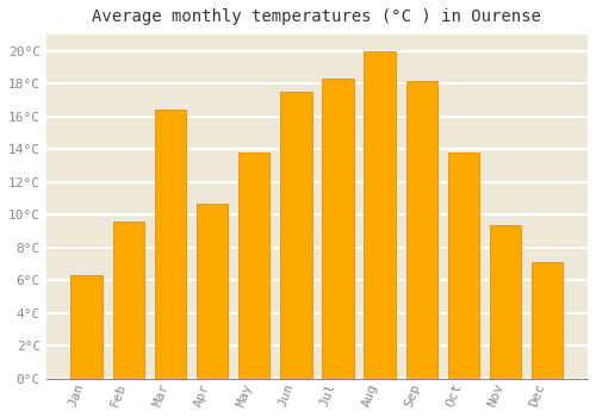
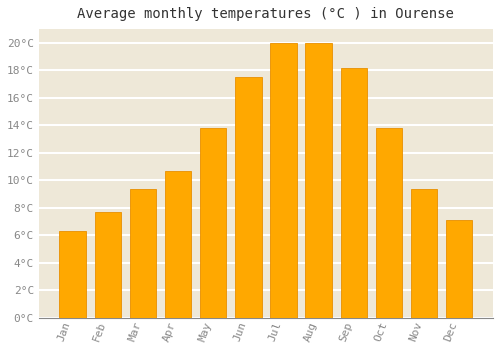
Feb: 9.6°C -> 7.7°C
Mar: 16.4°C -> 9.4°C
Jul: 18.3°C -> 20.0°C
